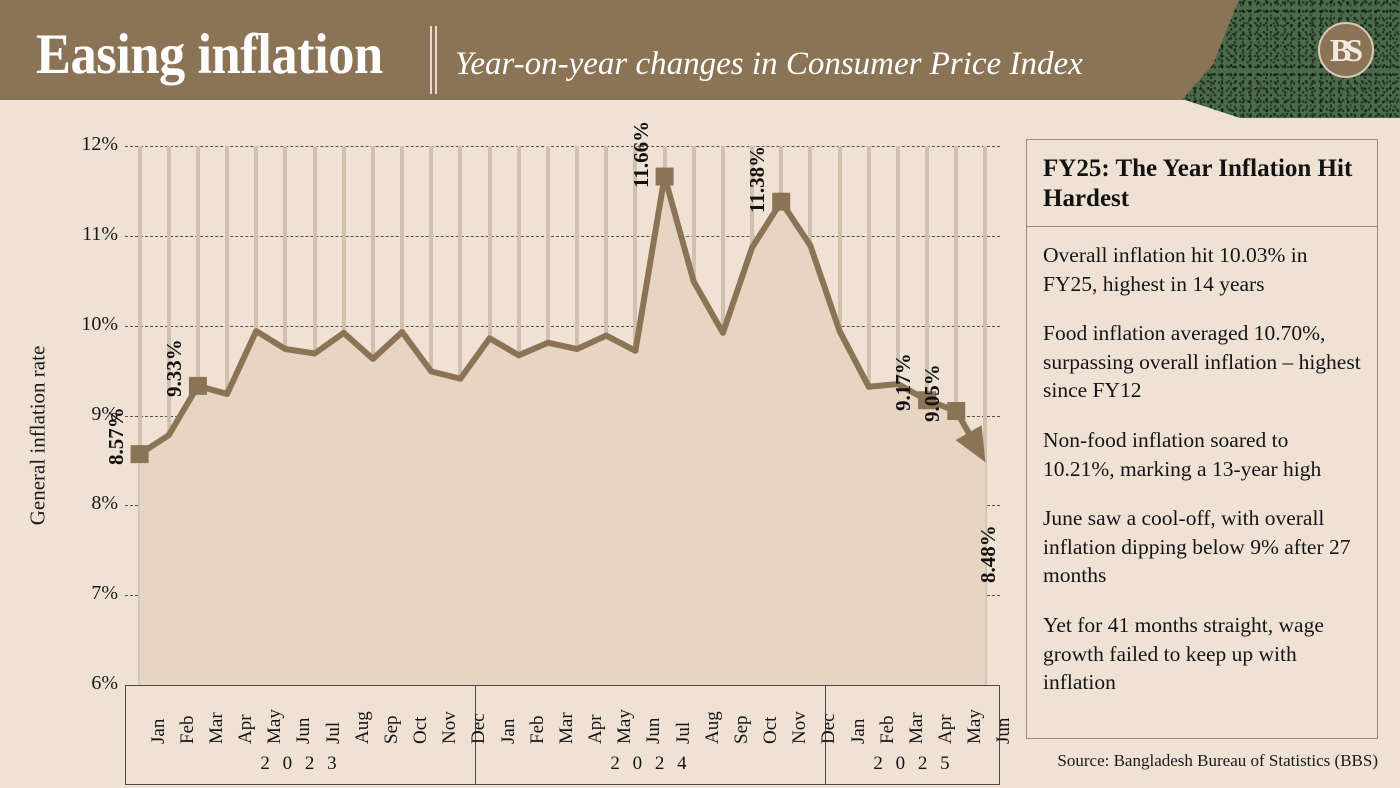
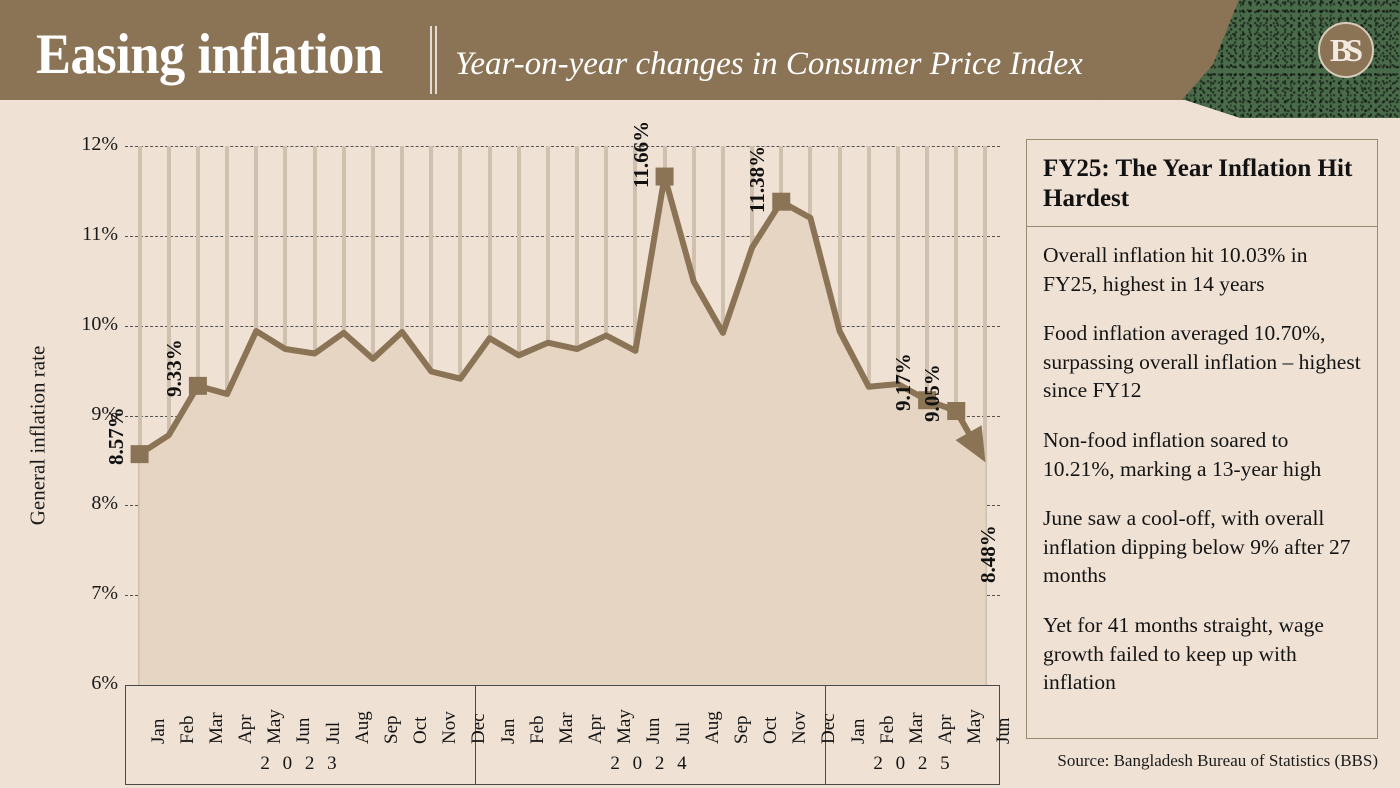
Dec 2024: 10.9% -> 11.2%
